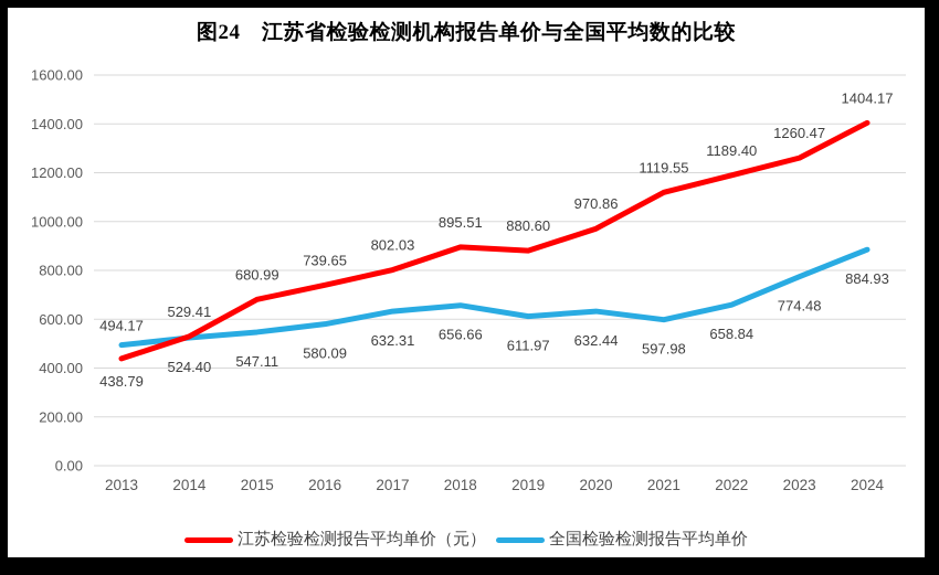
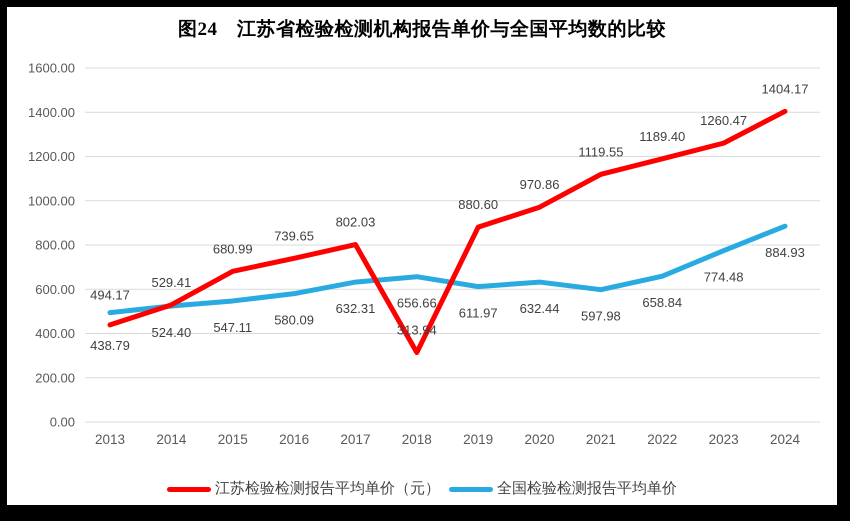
江苏检验检测报告平均单价（元）/2018: 895.51 -> 313.94
